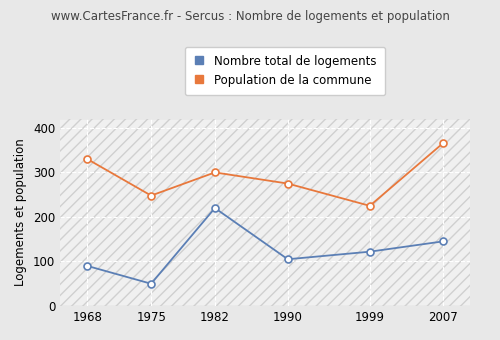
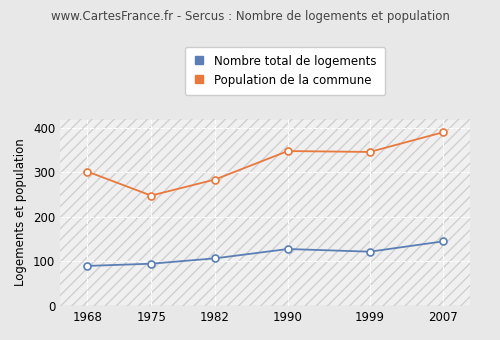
Population de la commune/1968: 330 -> 302
Nombre total de logements/1975: 50 -> 95
Nombre total de logements/1982: 220 -> 107
Population de la commune/1982: 300 -> 284
Nombre total de logements/1990: 105 -> 128
Population de la commune/1990: 275 -> 348
Population de la commune/1999: 225 -> 346
Population de la commune/2007: 365 -> 390
